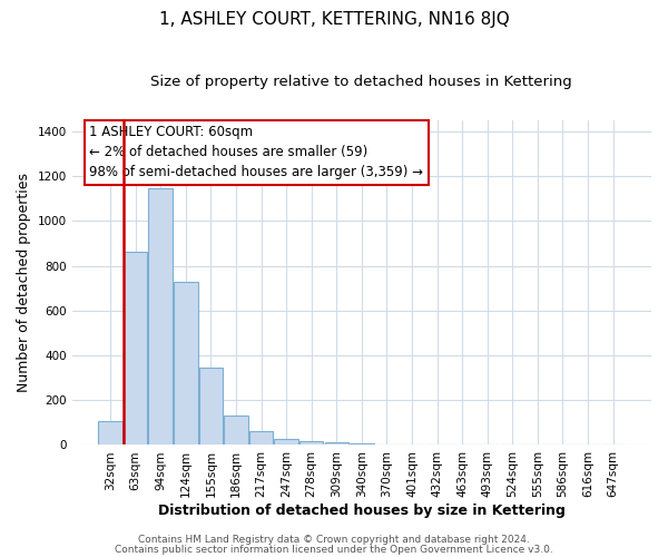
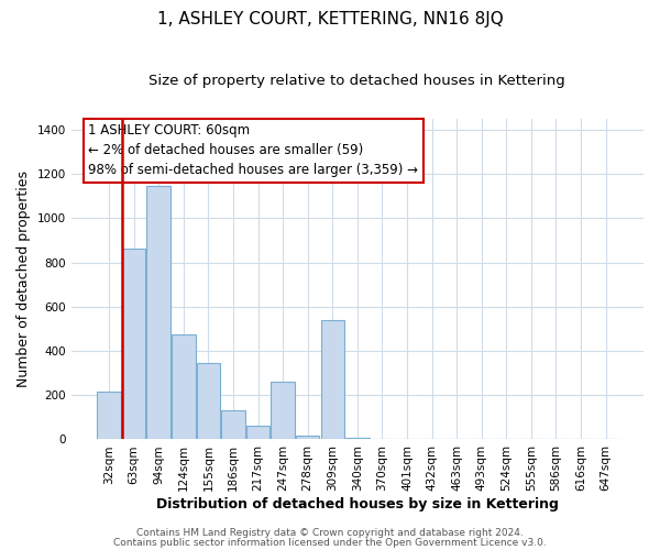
32sqm: 105 -> 215
124sqm: 730 -> 475
247sqm: 28 -> 260
309sqm: 10 -> 540
